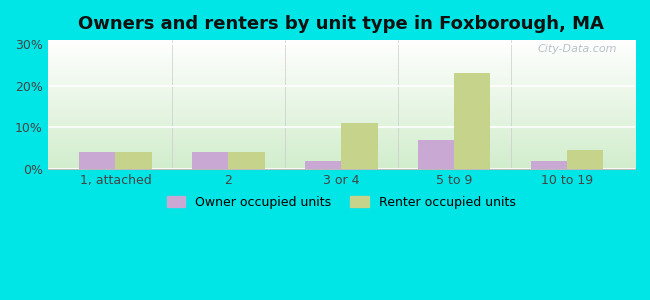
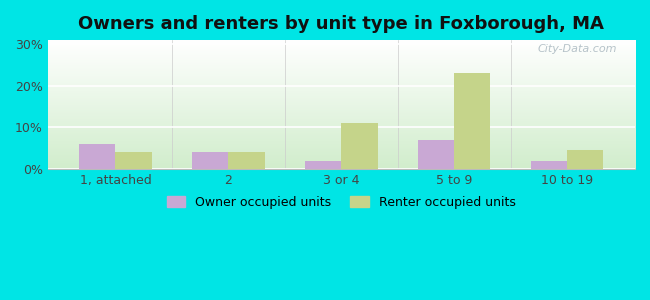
Owner occupied units/1, attached: 4% -> 6%
